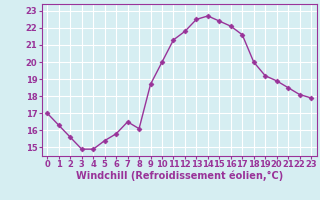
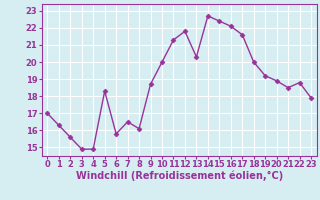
5: 15.4 -> 18.3
13: 22.5 -> 20.3
22: 18.1 -> 18.8
